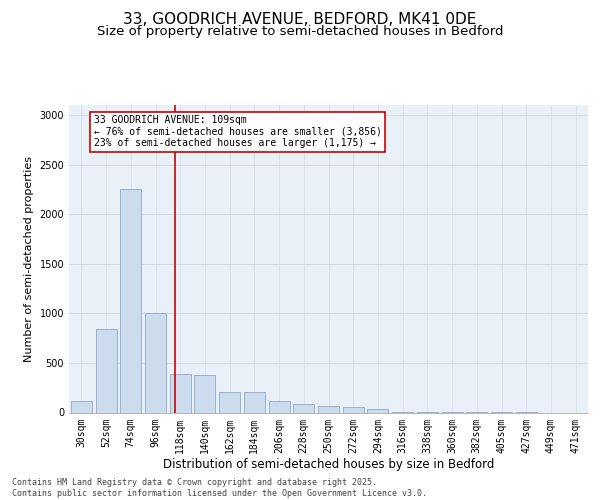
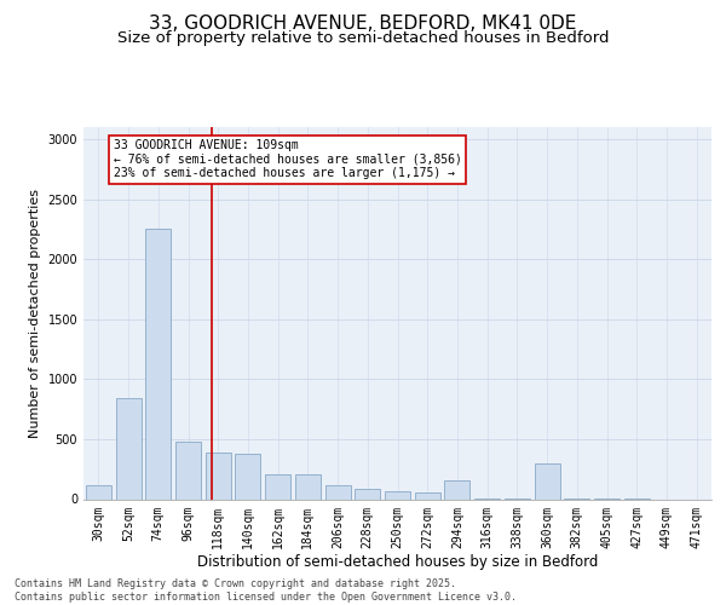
96sqm: 1000 -> 480
294sqm: 40 -> 160
360sqm: 0 -> 300
